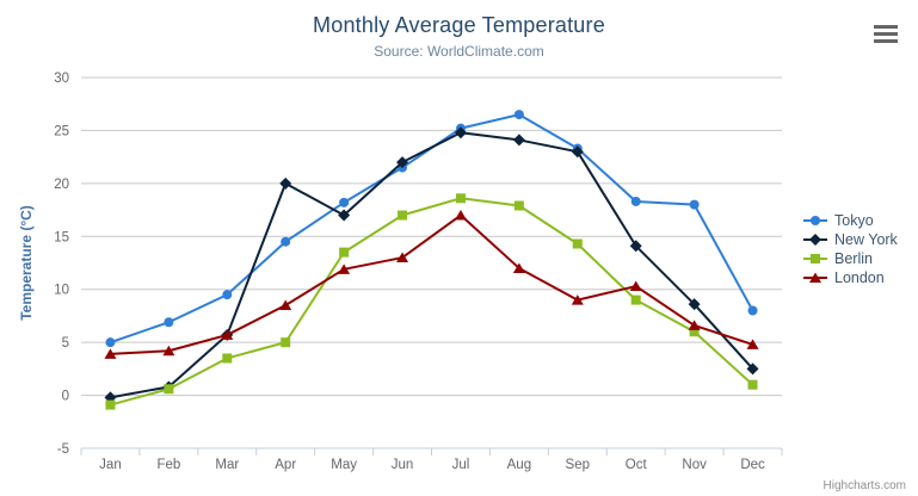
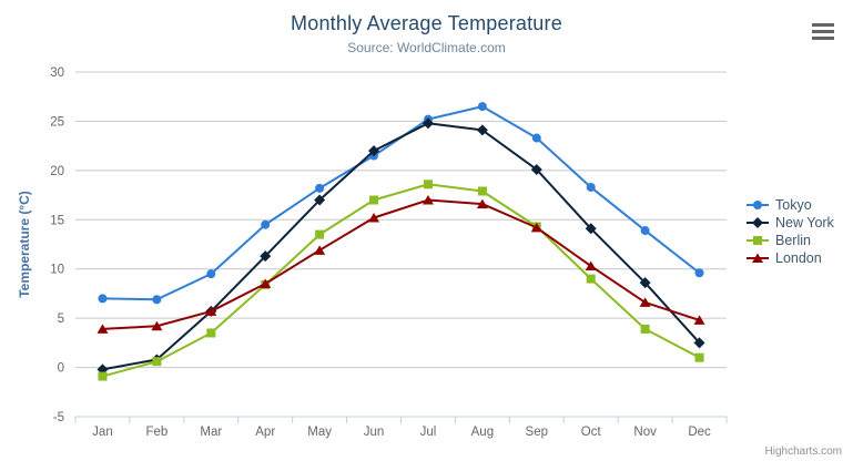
Tokyo/Jan: 5 -> 7
New York/Apr: 20 -> 11
Berlin/Apr: 5 -> 8
London/Jun: 13 -> 15
London/Aug: 12 -> 17
New York/Sep: 23 -> 20
London/Sep: 9 -> 14
Tokyo/Nov: 18 -> 14
Berlin/Nov: 6 -> 4
Tokyo/Dec: 8 -> 10
